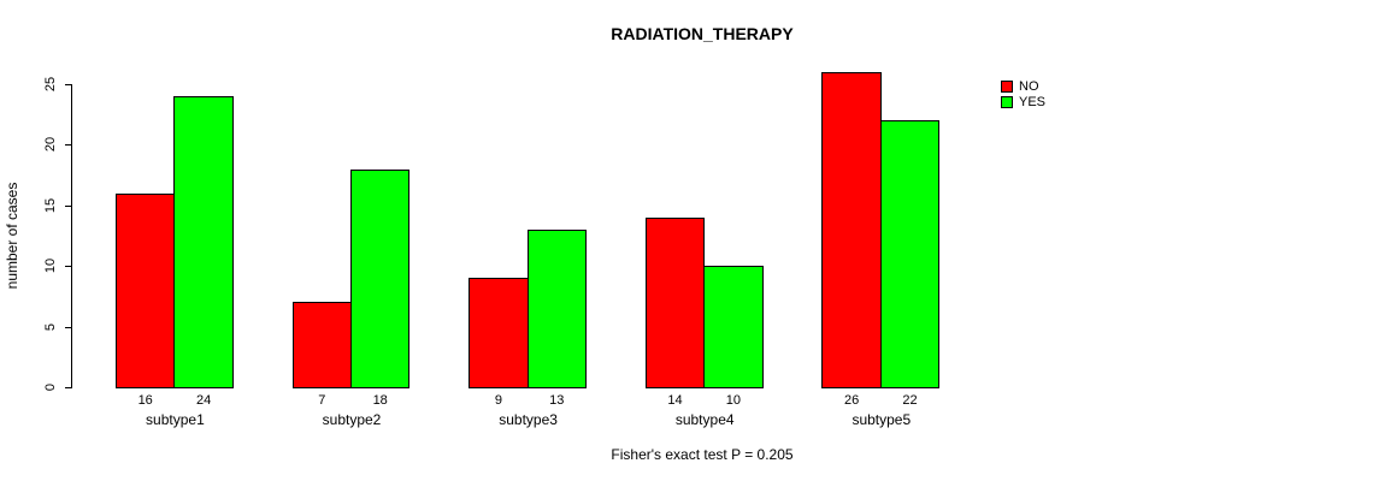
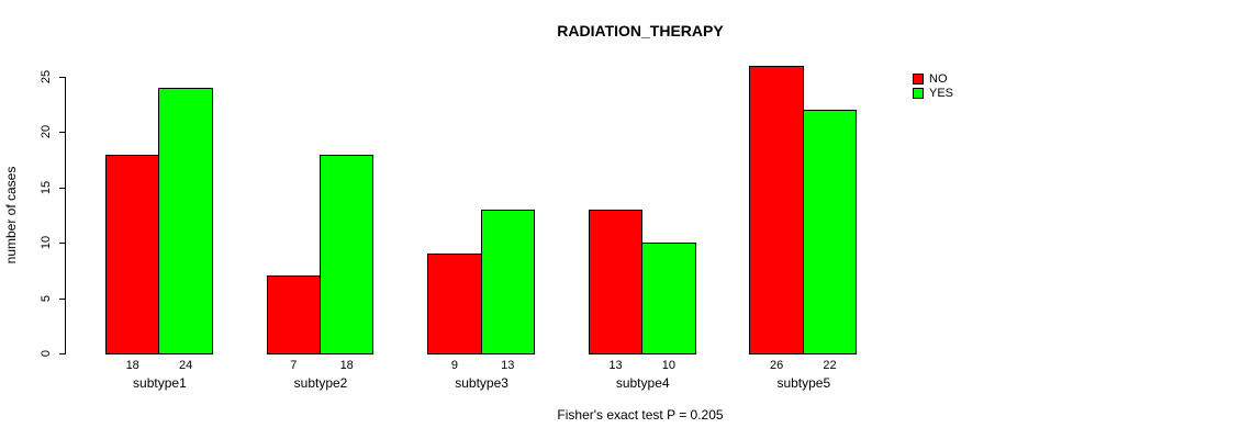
NO/subtype1: 16 -> 18
NO/subtype4: 14 -> 13
